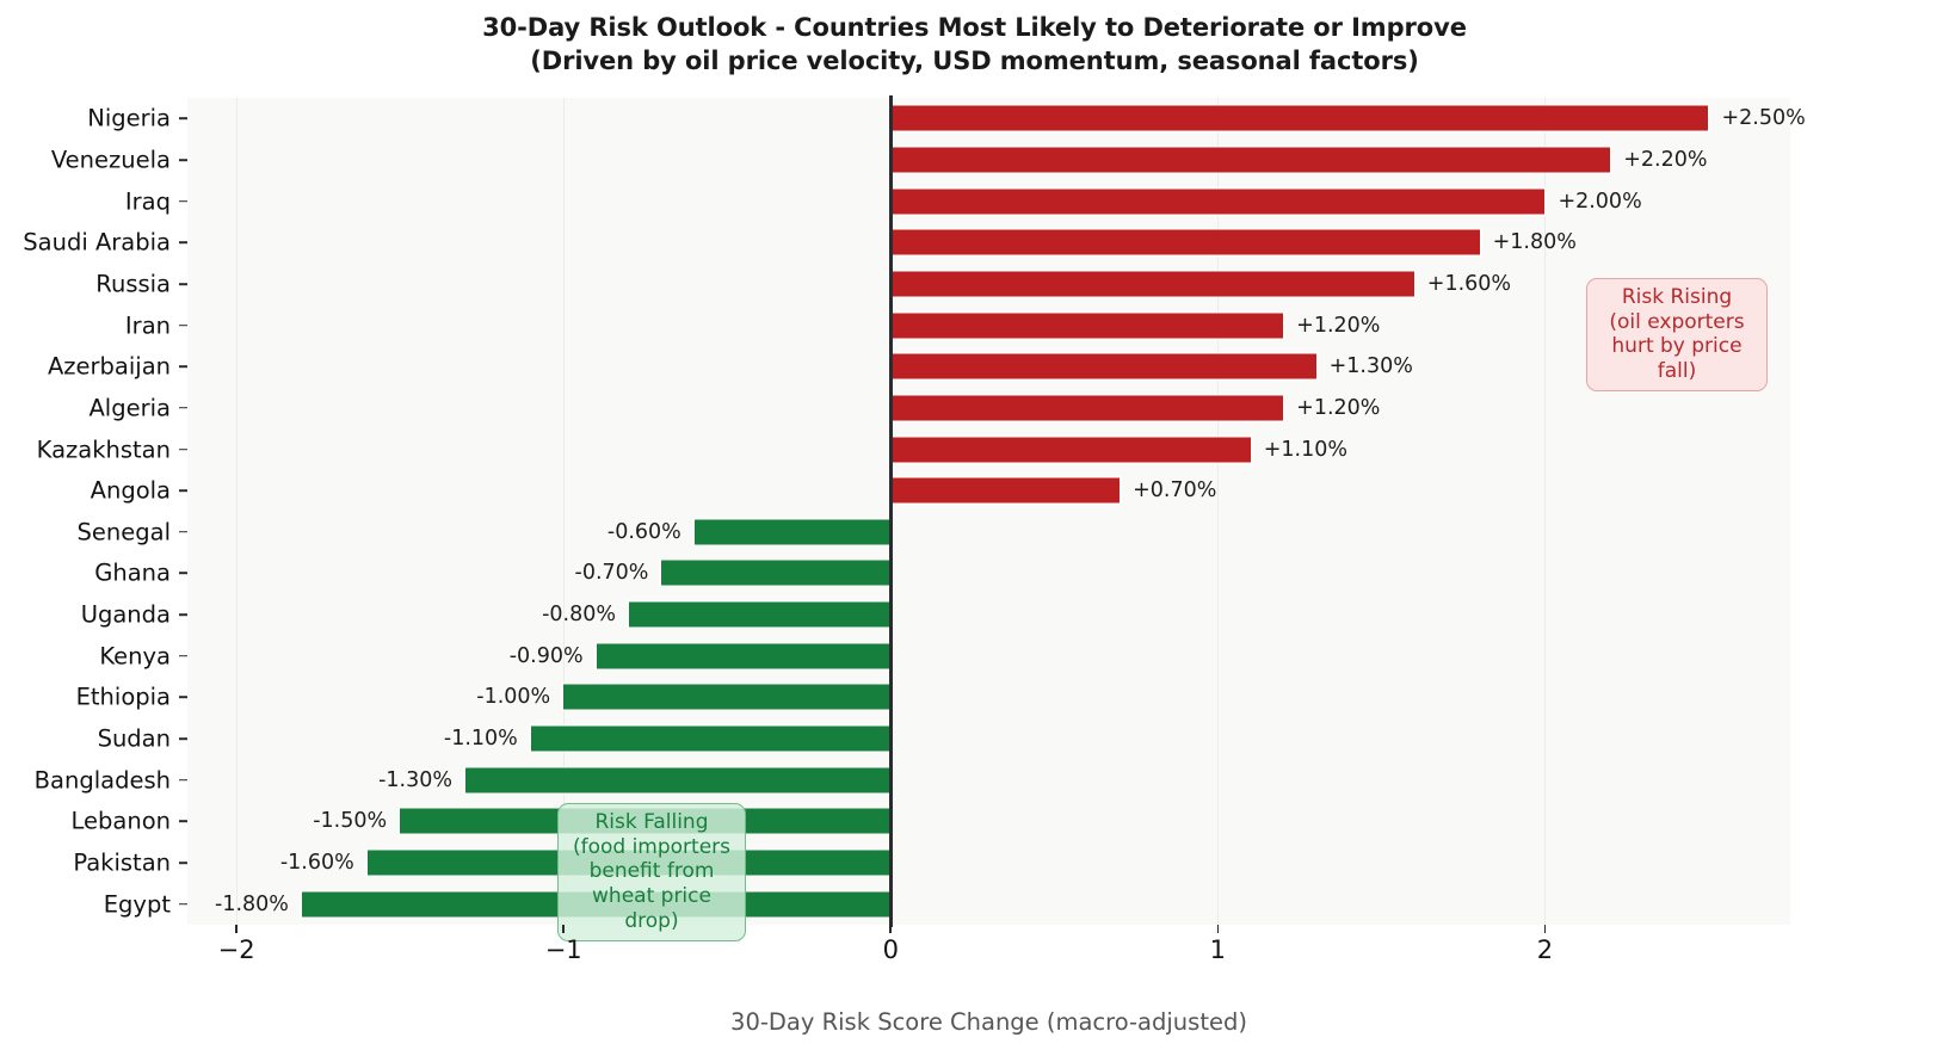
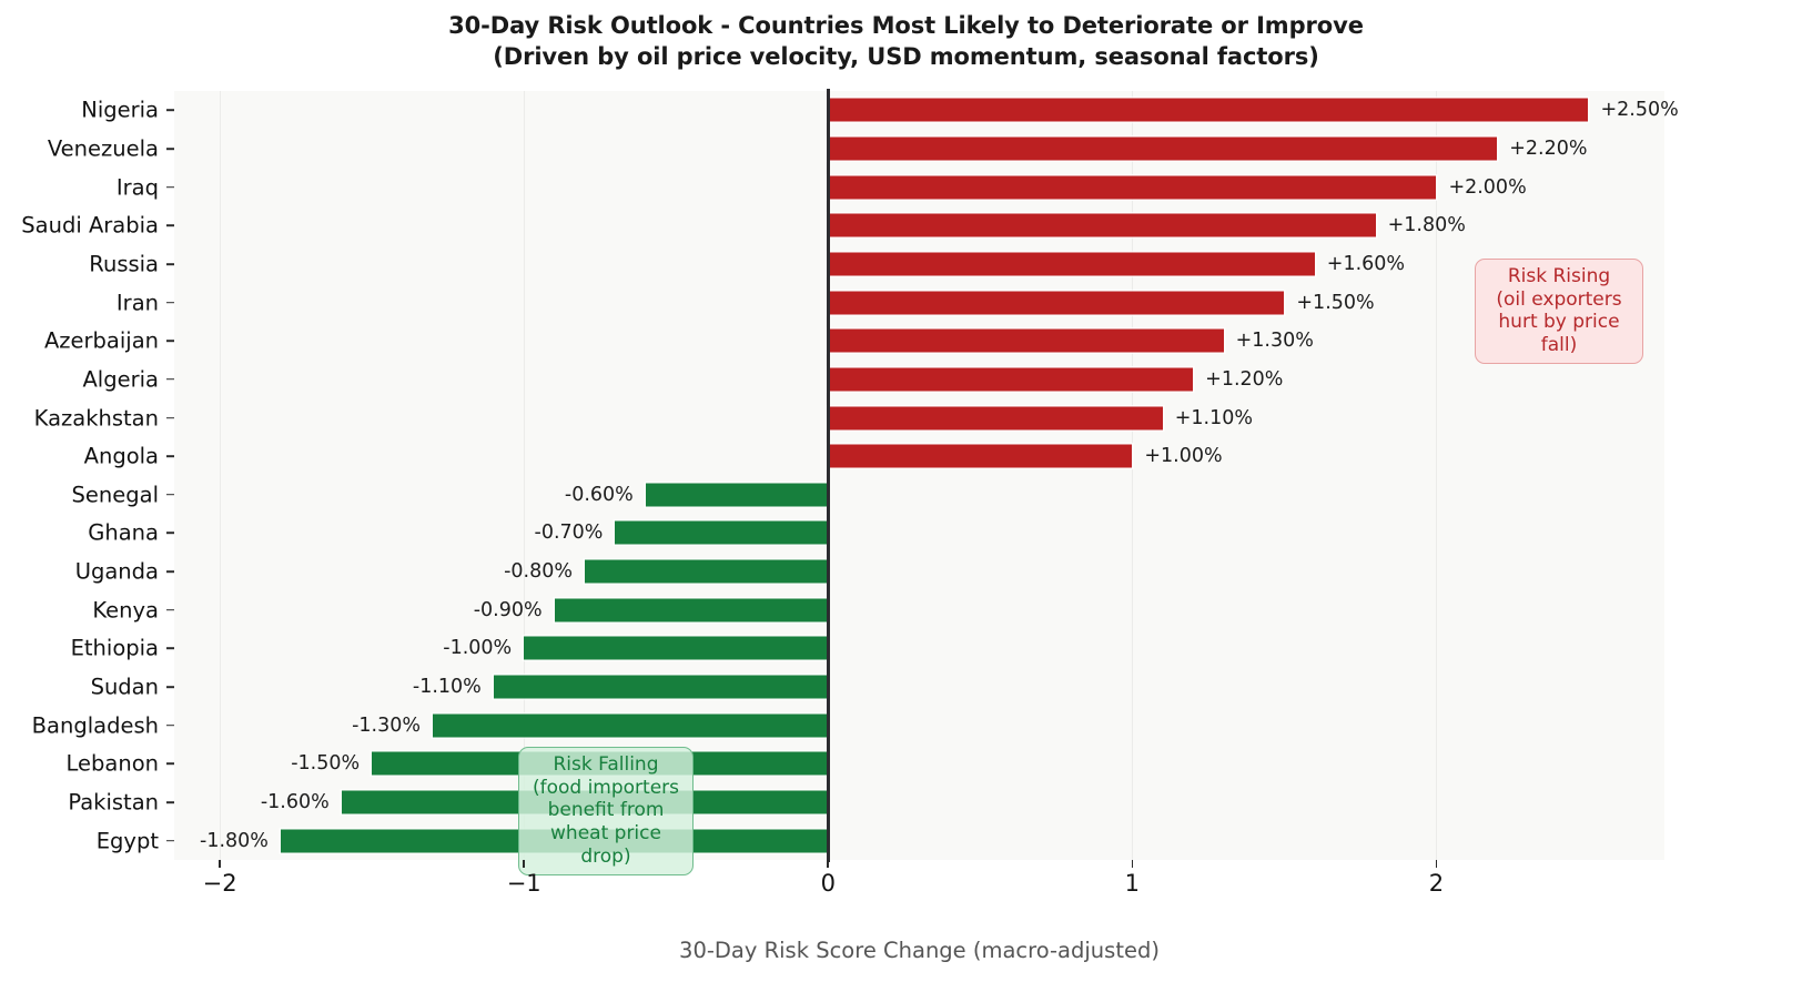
Iran: +1.20% -> +1.50%
Angola: +0.70% -> +1.00%
